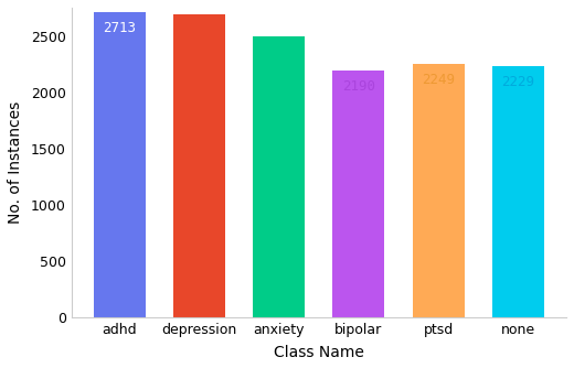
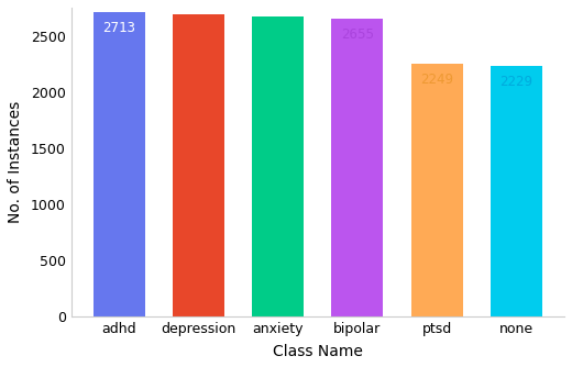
anxiety: 2500 -> 2670
bipolar: 2190 -> 2660
